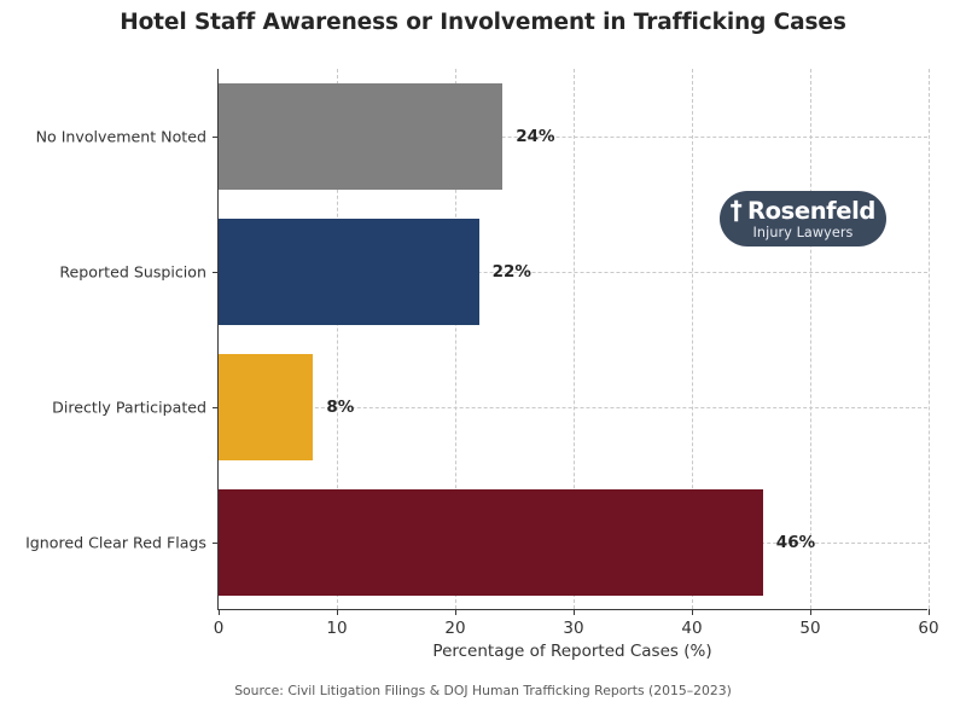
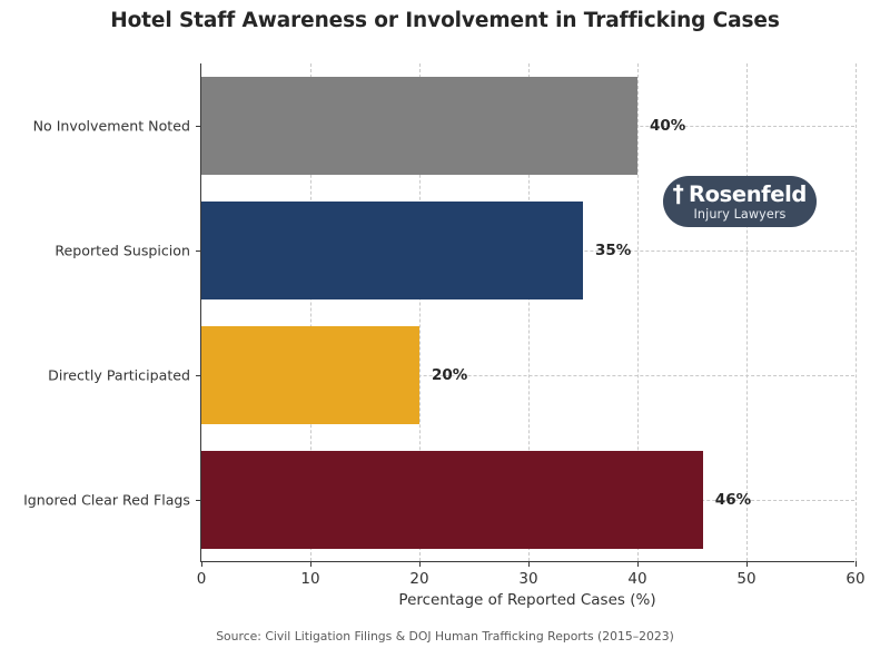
No Involvement Noted: 24% -> 40%
Reported Suspicion: 22% -> 35%
Directly Participated: 8% -> 20%
